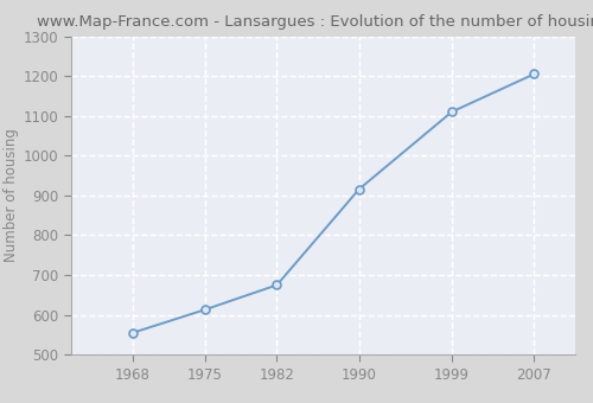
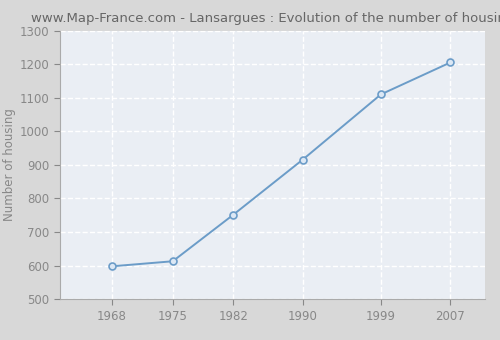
1968: 555 -> 598
1982: 675 -> 752
